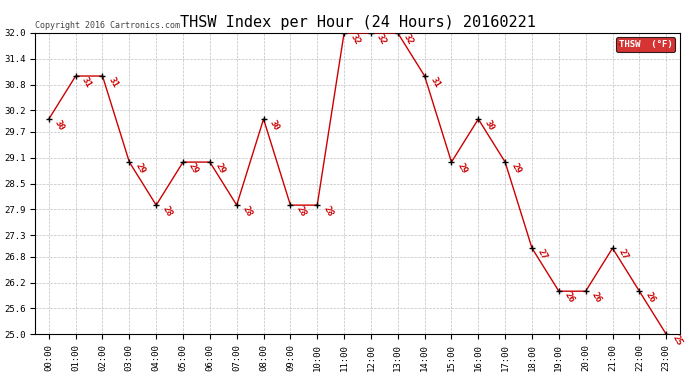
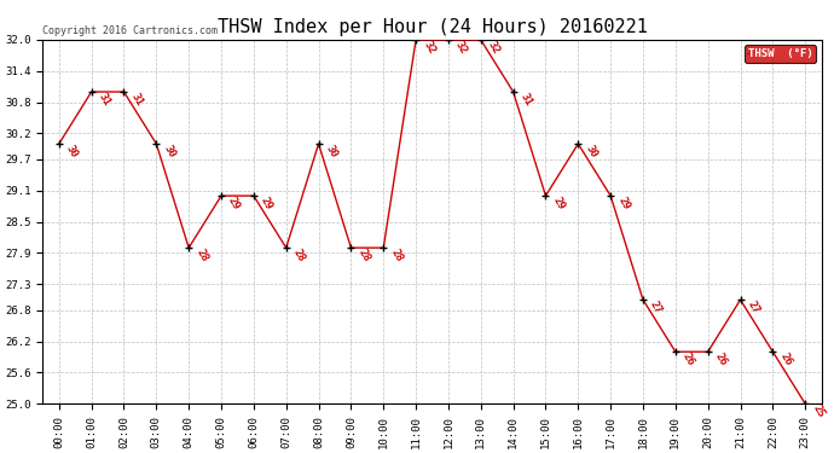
03:00: 29 -> 30
